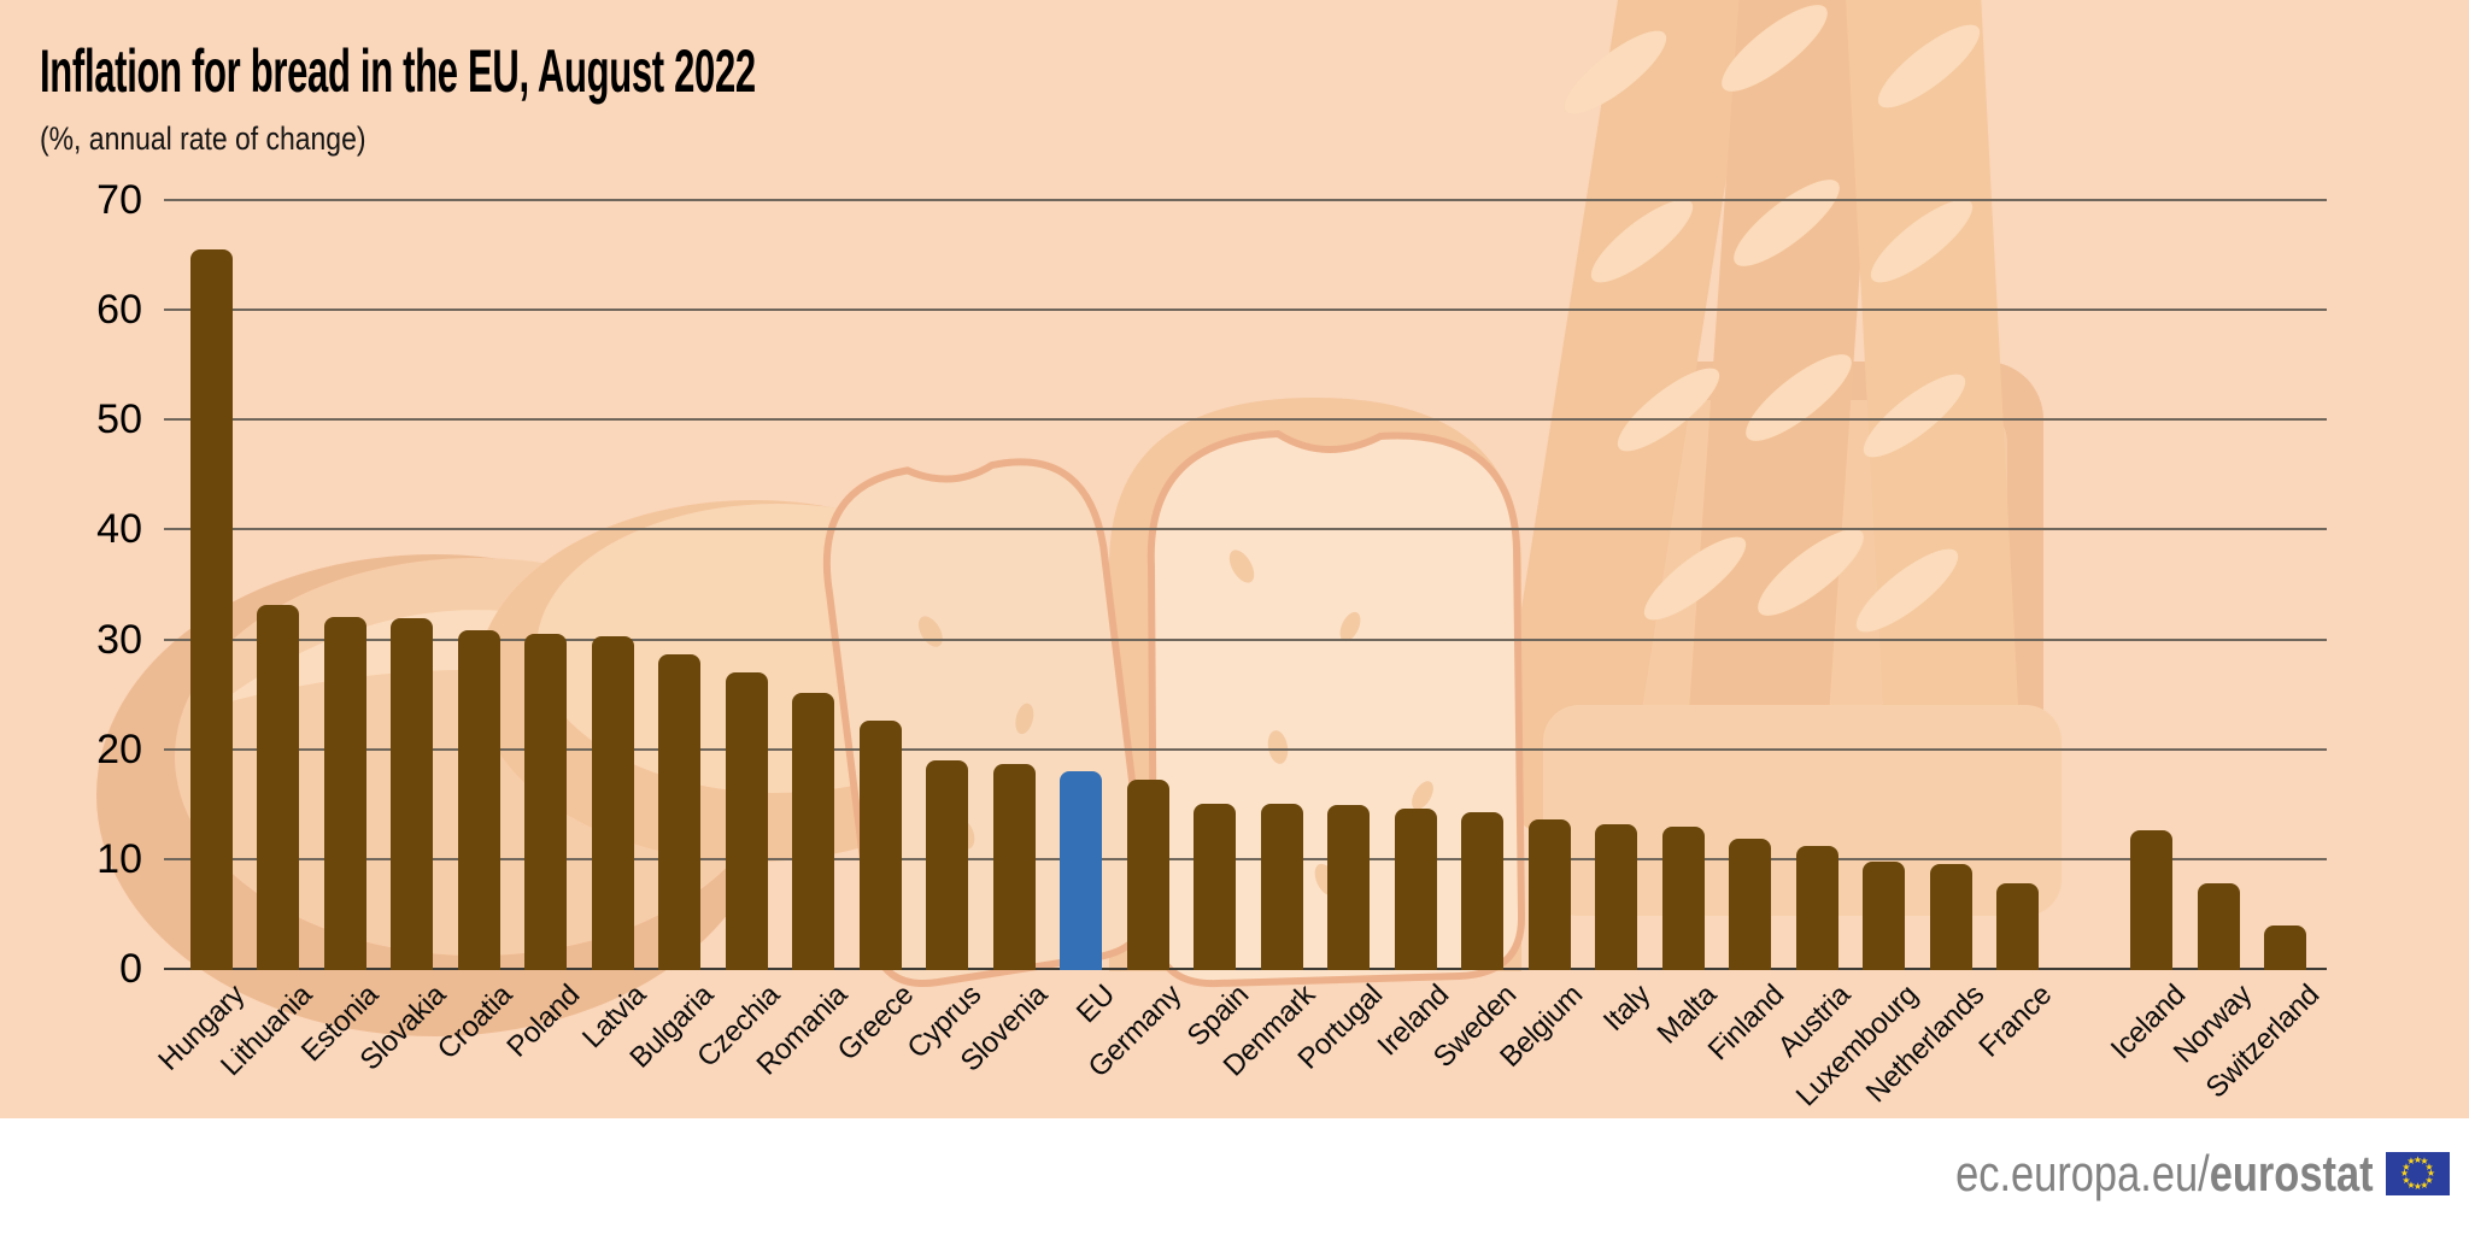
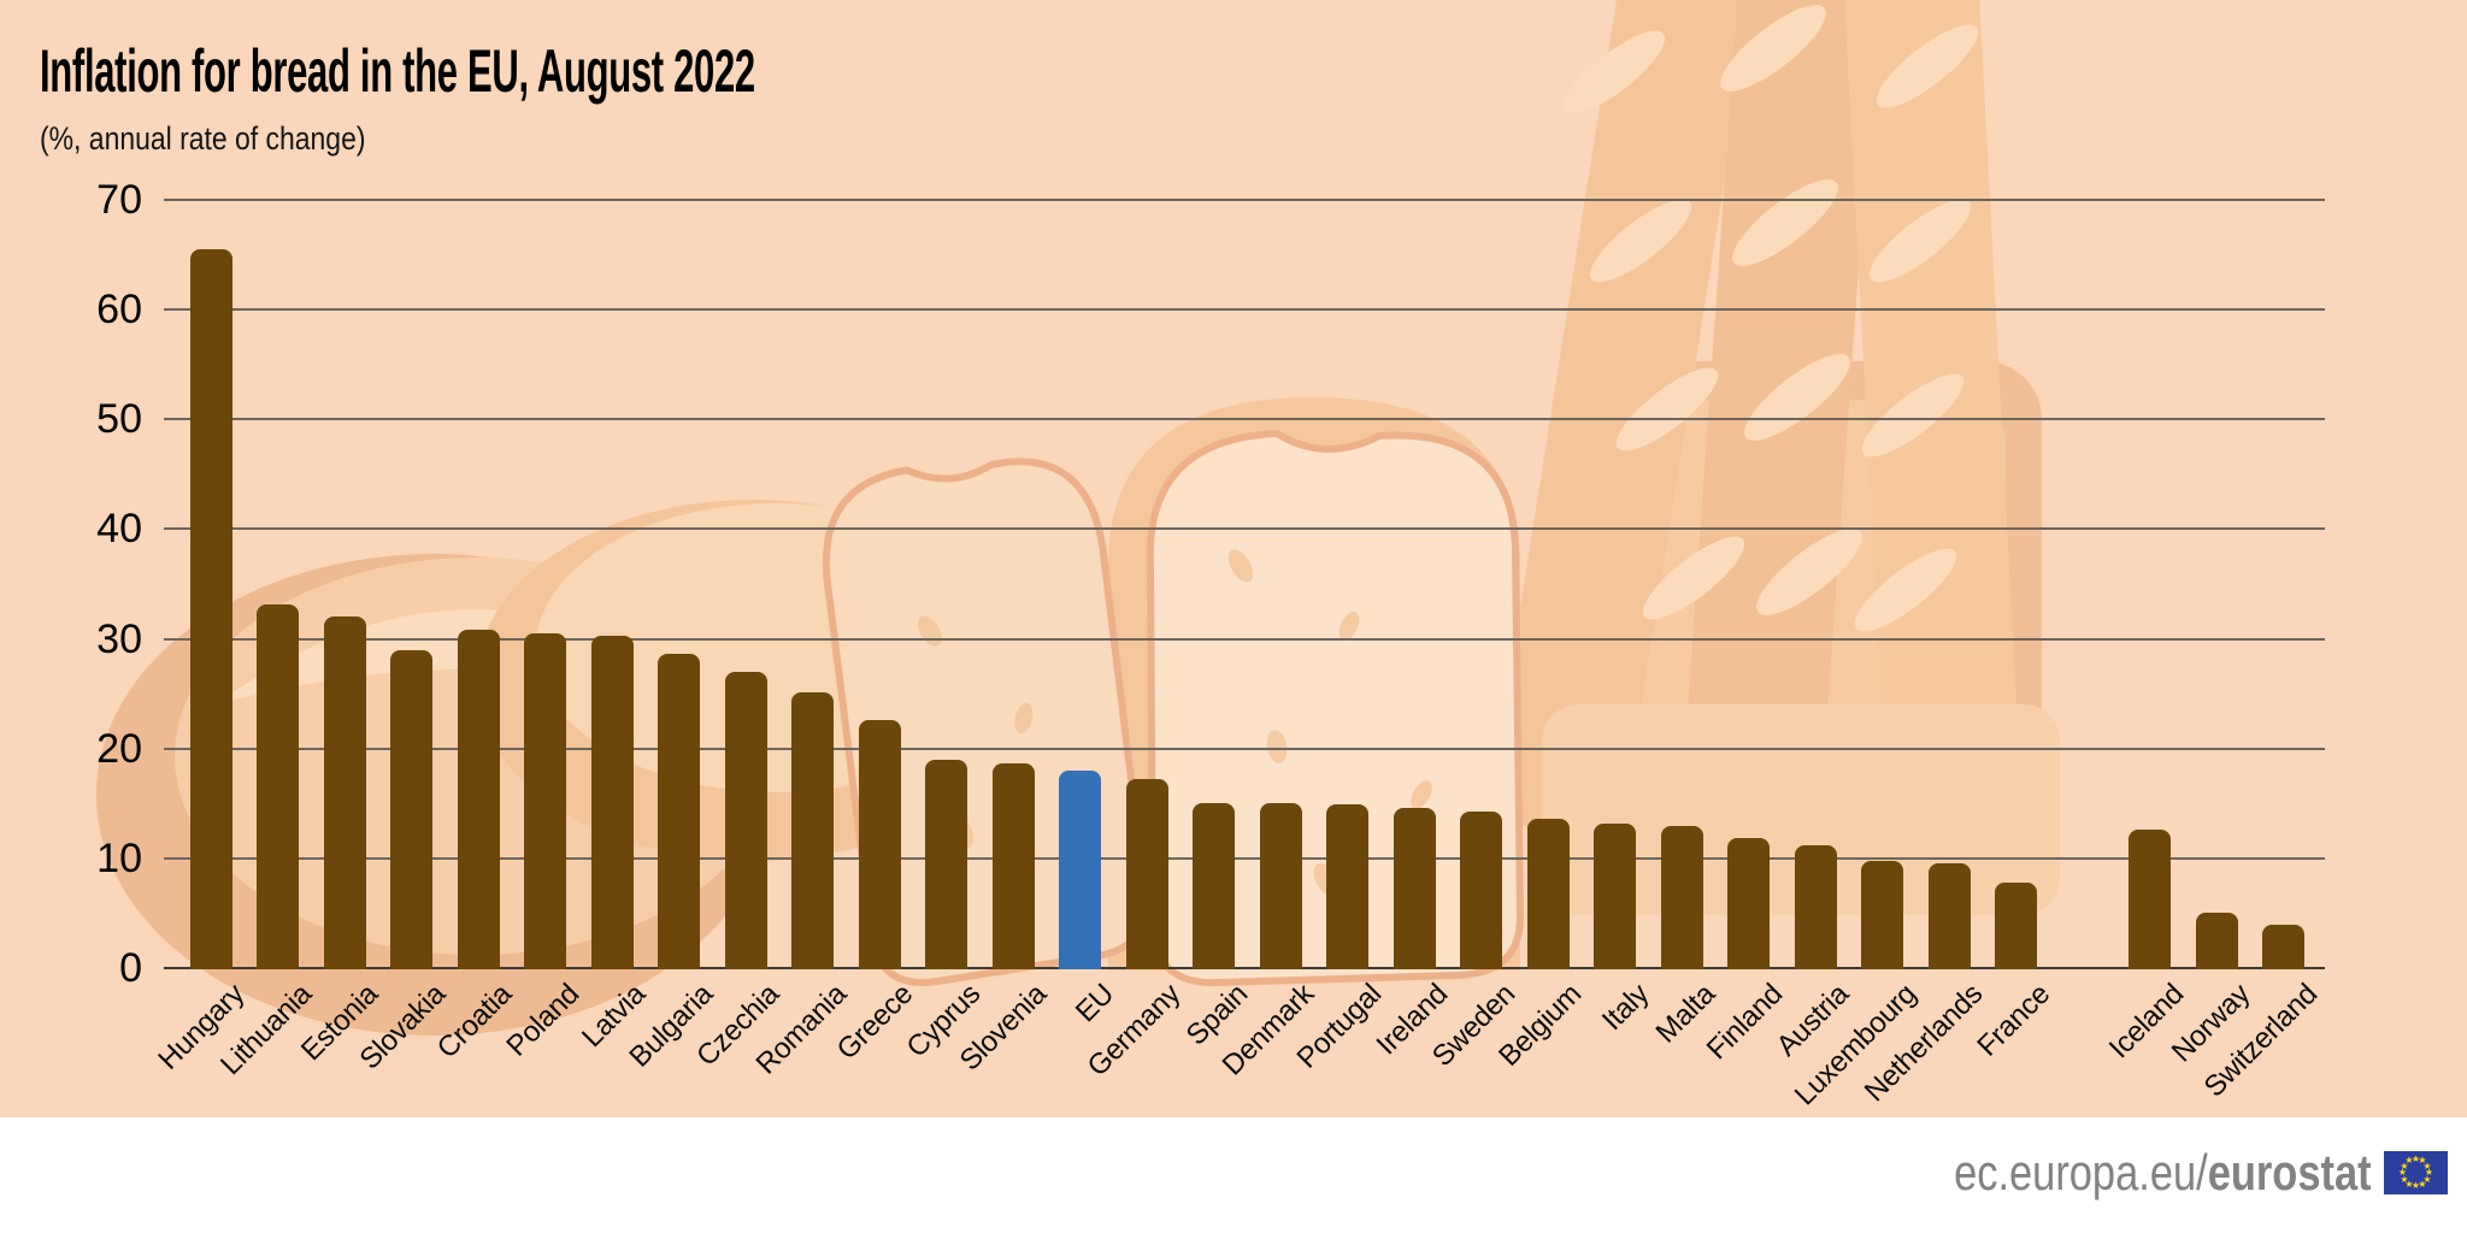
Slovakia: 32 -> 29
Norway: 8 -> 5
